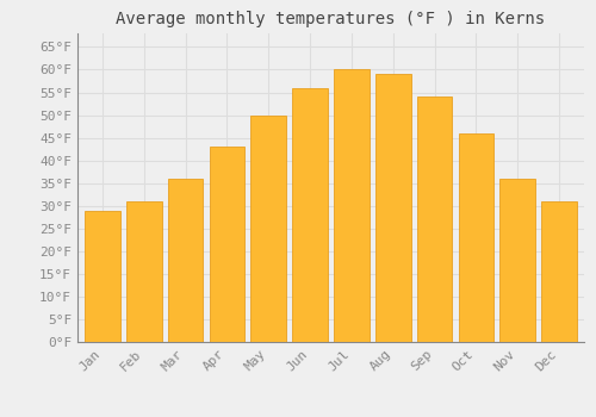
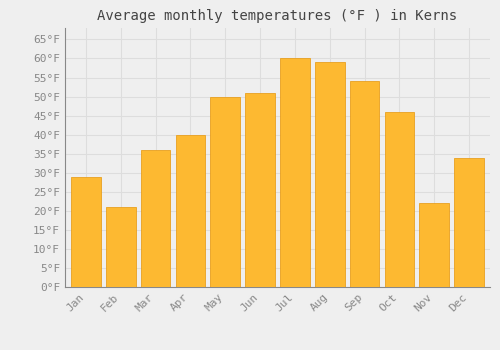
Feb: 31°F -> 21°F
Apr: 43°F -> 40°F
Jun: 56°F -> 51°F
Nov: 36°F -> 22°F
Dec: 31°F -> 34°F
